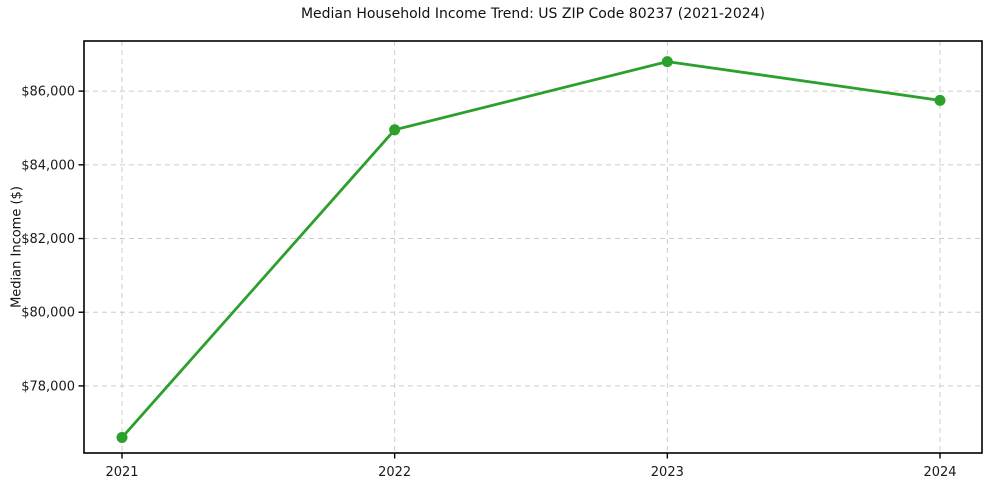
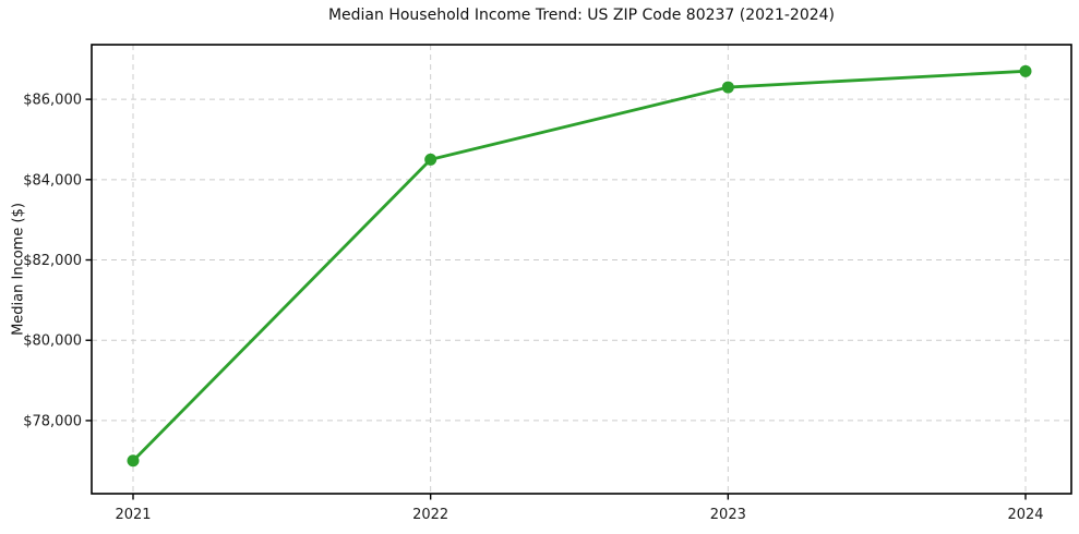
2021: $76600 -> $77000
2022: $85000 -> $84500
2023: $86800 -> $86300
2024: $85800 -> $86700
